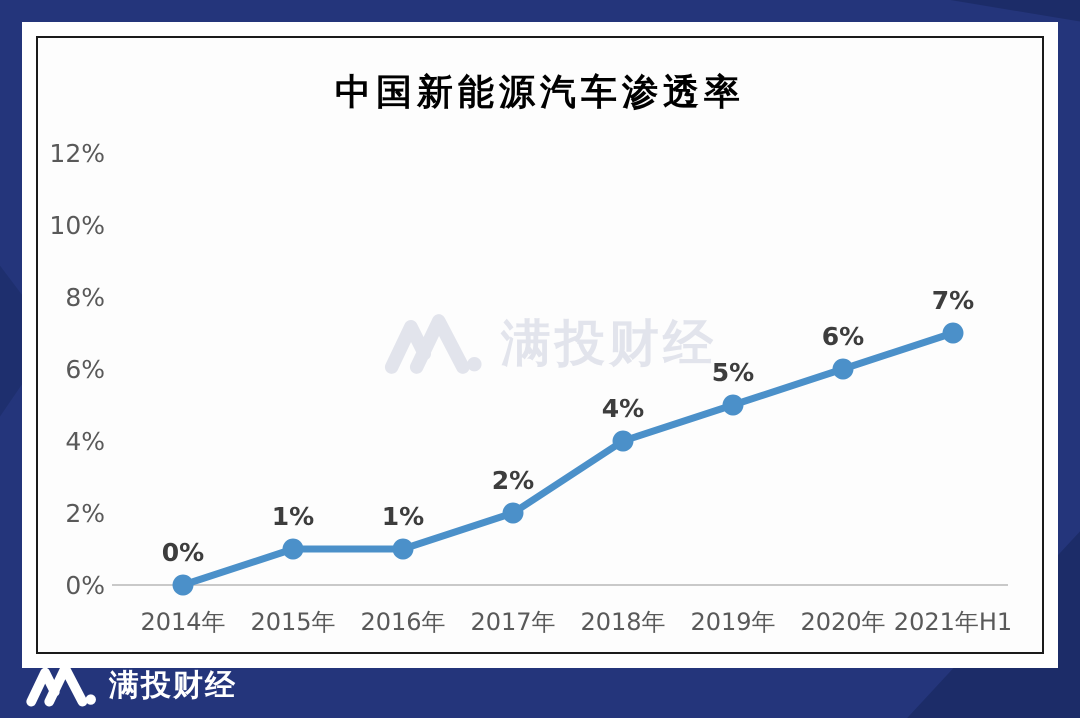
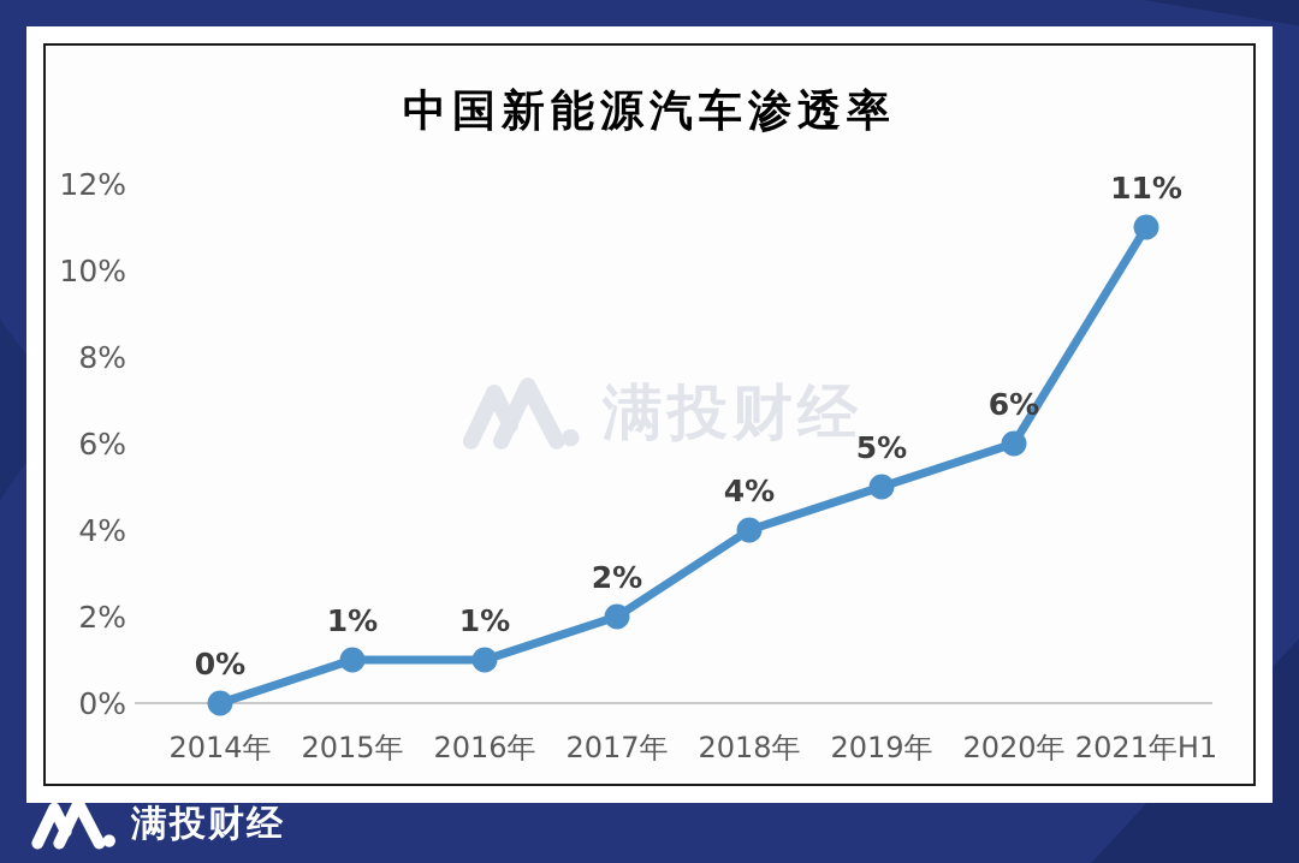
2021年H1: 7% -> 11%
